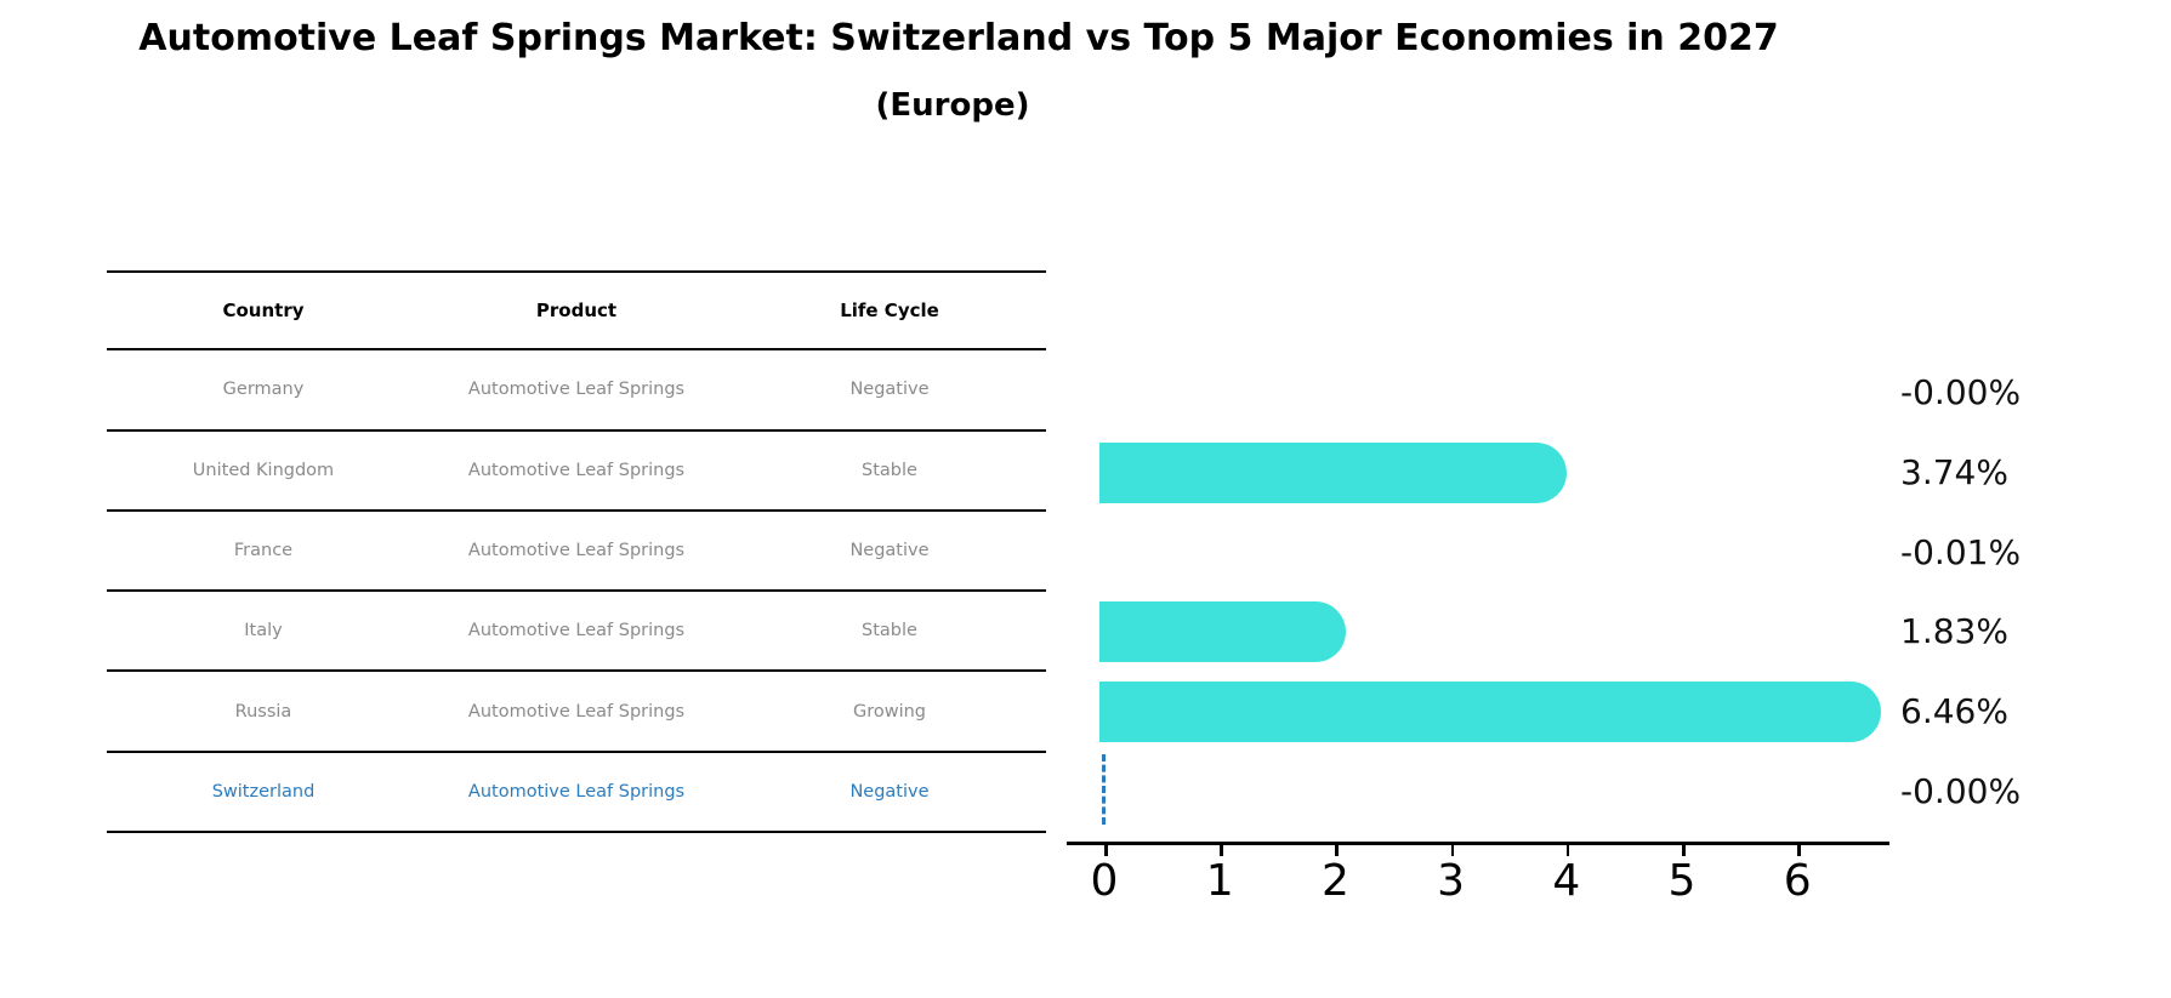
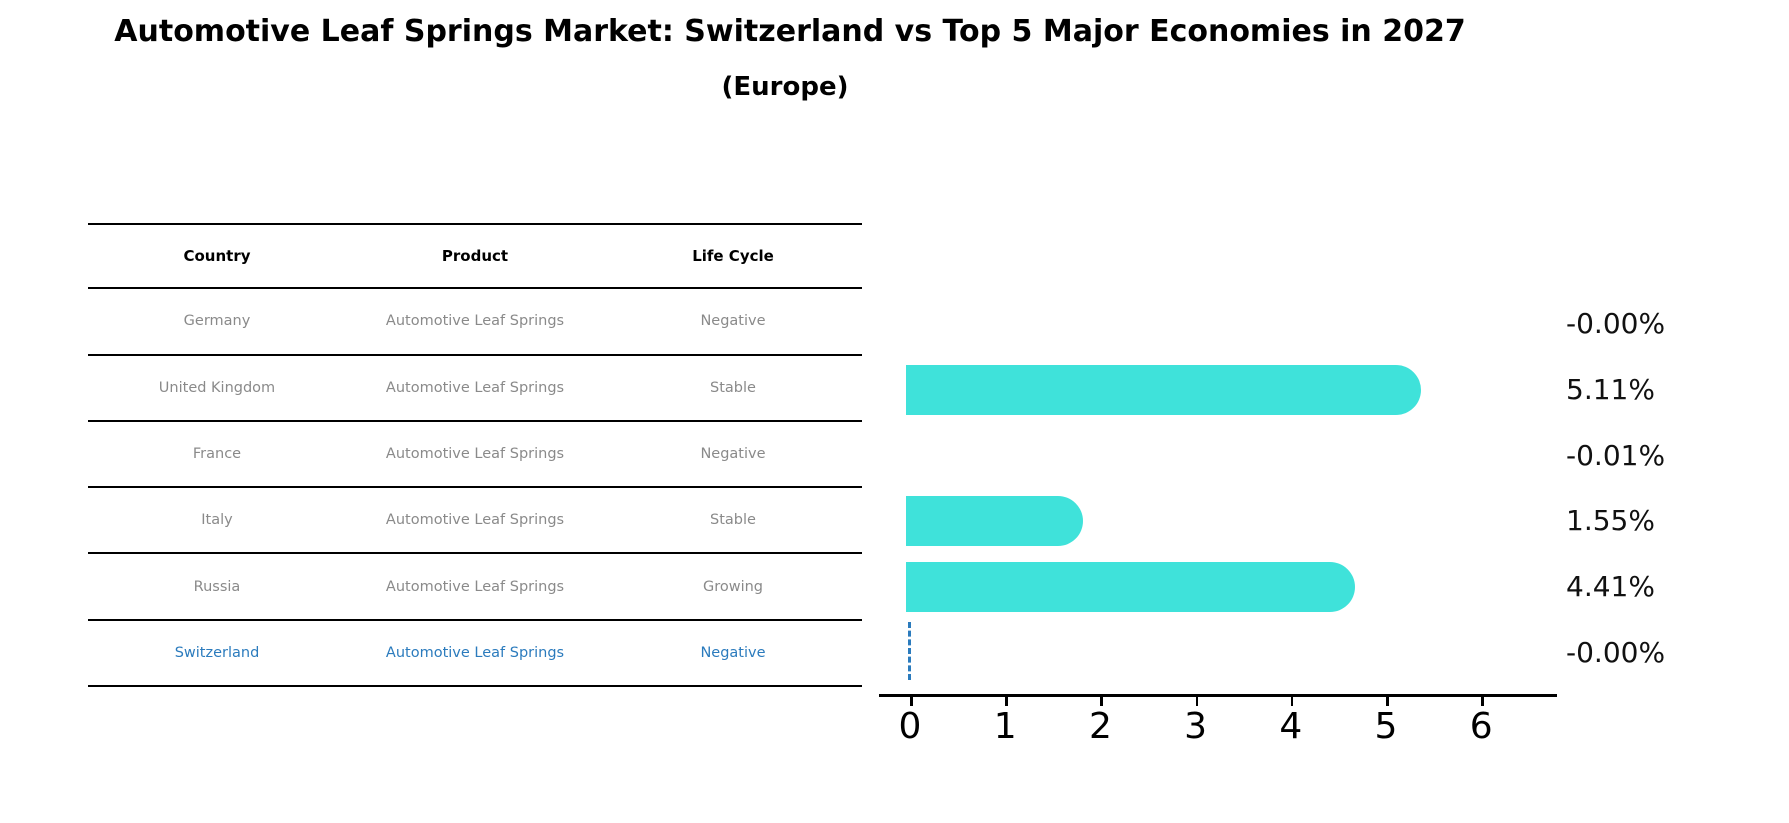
United Kingdom: 3.74% -> 5.11%
Italy: 1.83% -> 1.55%
Russia: 6.46% -> 4.41%
